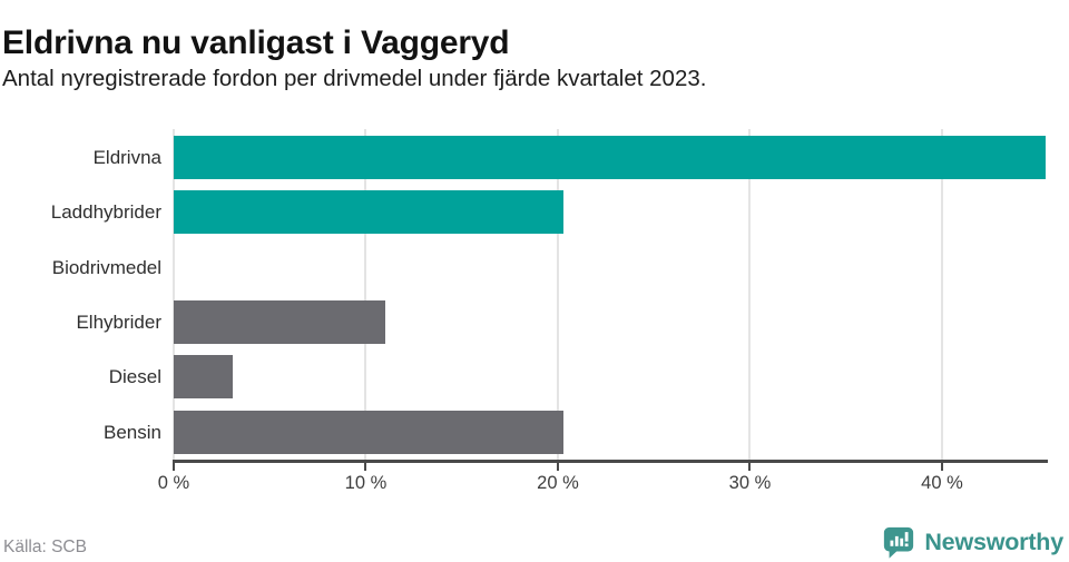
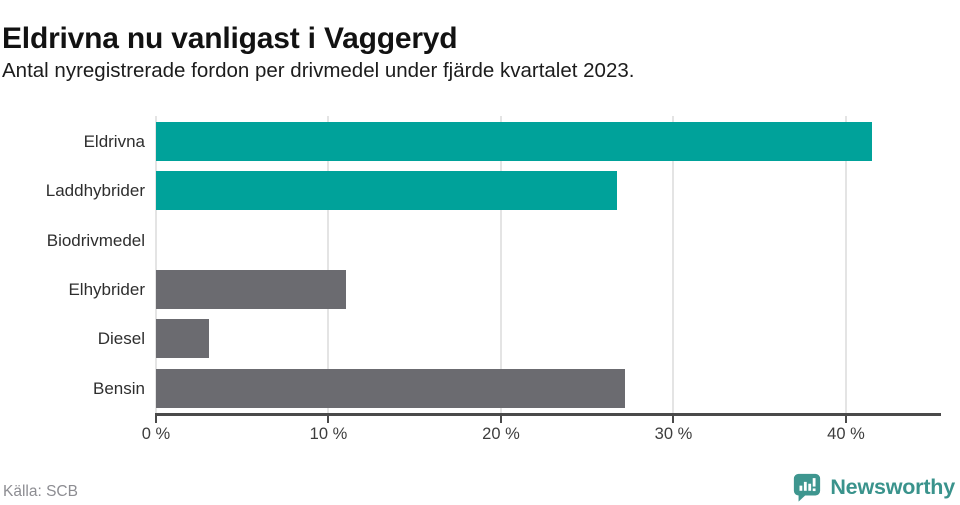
Eldrivna: 45.4% -> 41.5%
Laddhybrider: 20.3% -> 26.7%
Bensin: 20.3% -> 27.2%
